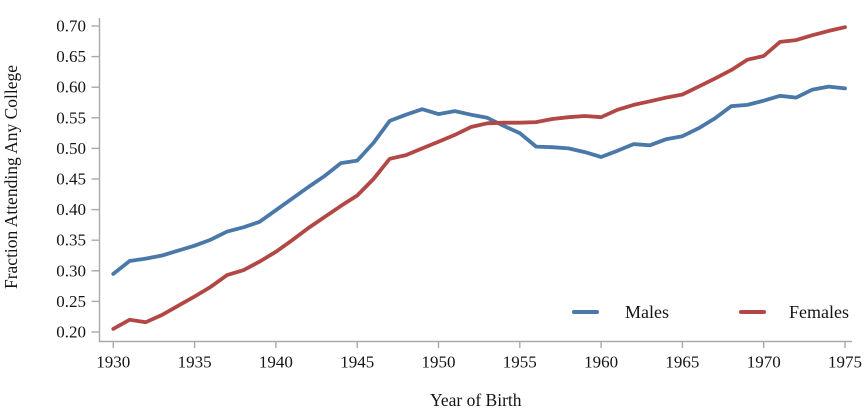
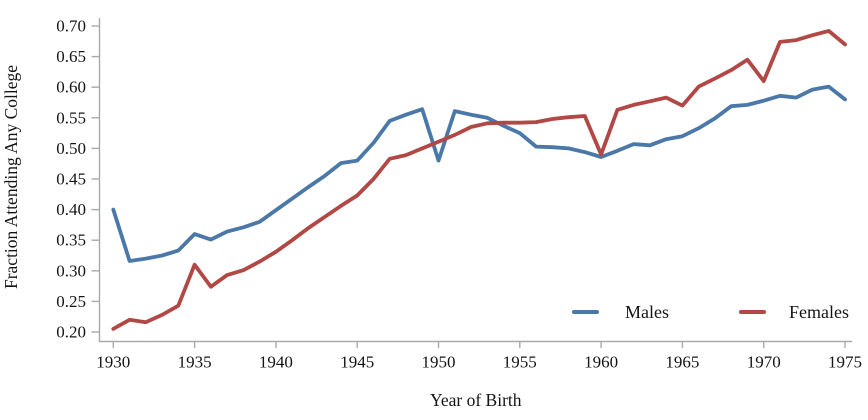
Males/1930: 0.29 -> 0.40
Males/1935: 0.34 -> 0.36
Females/1935: 0.26 -> 0.31
Males/1950: 0.56 -> 0.48
Females/1960: 0.55 -> 0.49
Females/1965: 0.59 -> 0.57
Females/1970: 0.65 -> 0.61
Males/1975: 0.60 -> 0.58
Females/1975: 0.70 -> 0.67
